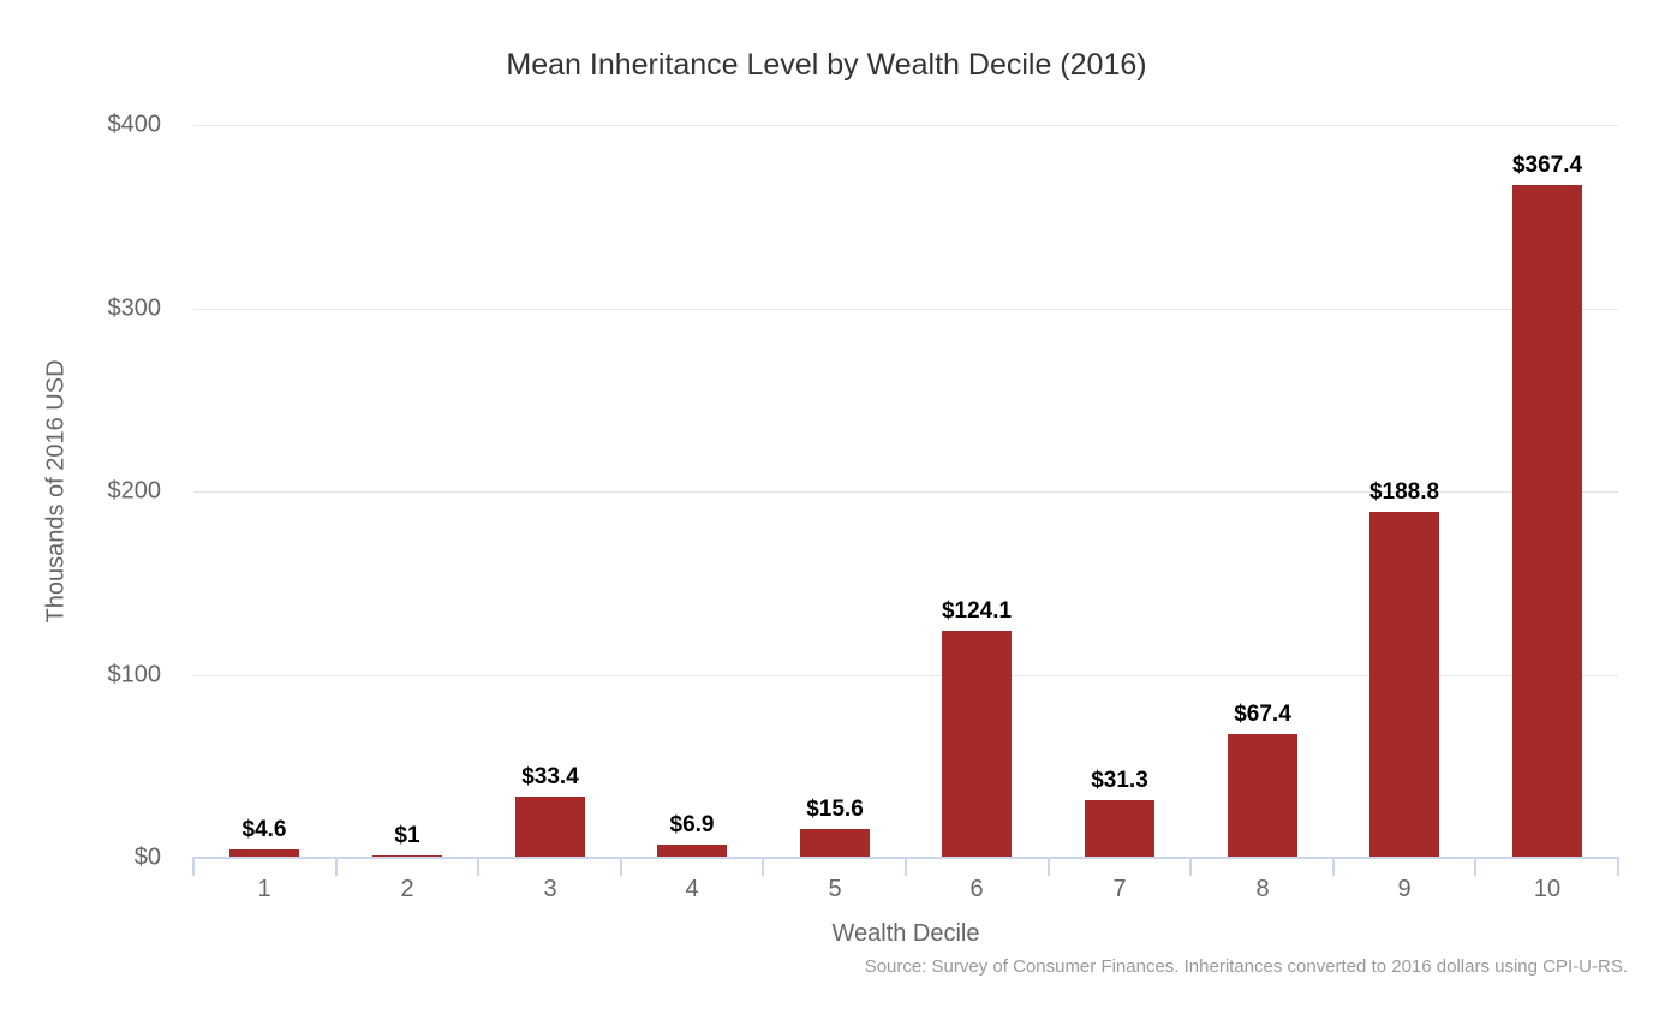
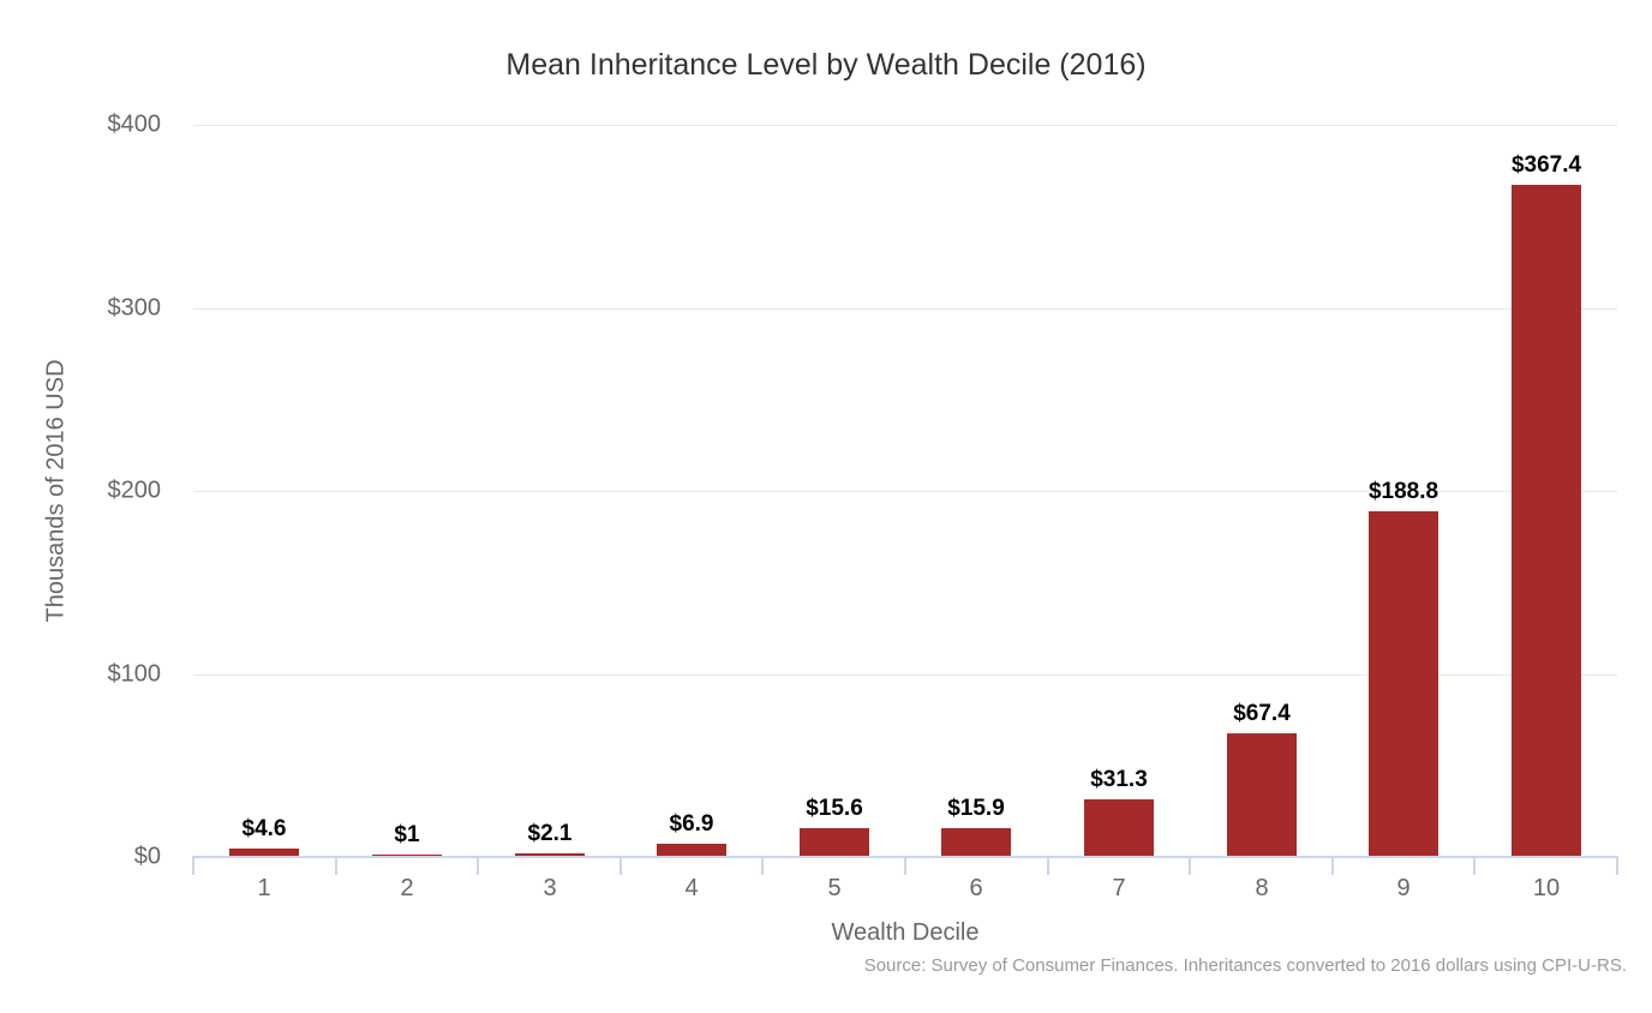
3: $33.4 -> $2.1
6: $124.1 -> $15.9
